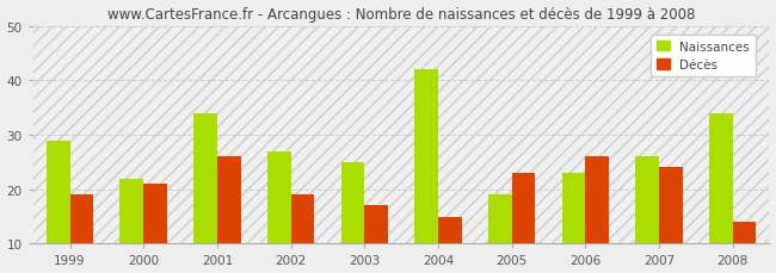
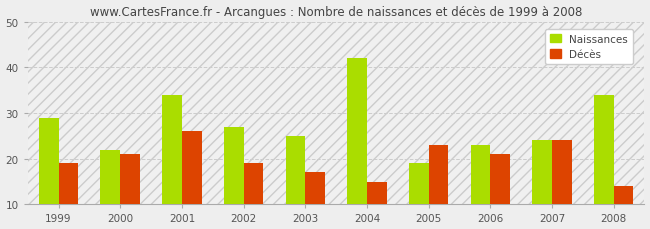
Décès/2006: 26 -> 21
Naissances/2007: 26 -> 24
